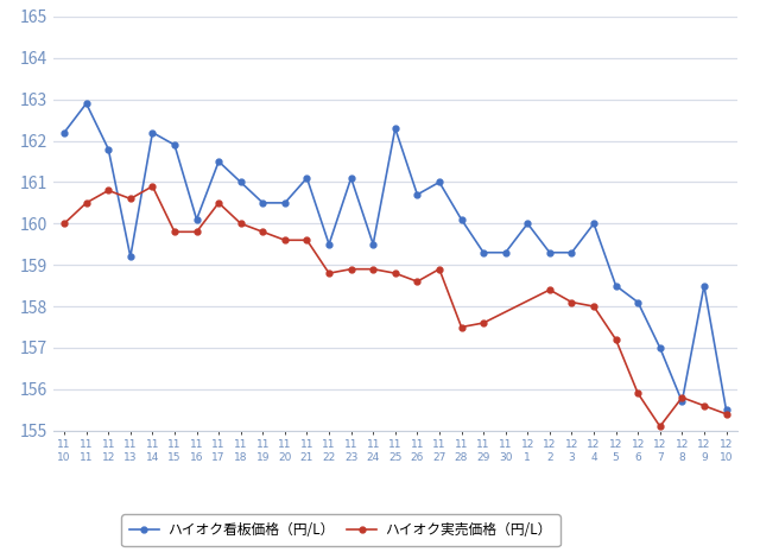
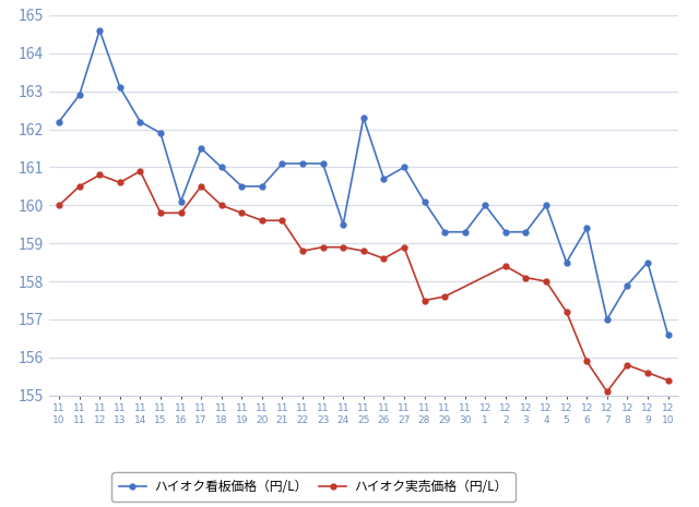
ハイオク看板価格（円/L）/11 12: 161.8 -> 164.6
ハイオク看板価格（円/L）/11 13: 159.2 -> 163.1
ハイオク看板価格（円/L）/11 22: 159.5 -> 161.1
ハイオク看板価格（円/L）/12 6: 158.1 -> 159.4
ハイオク看板価格（円/L）/12 8: 155.7 -> 157.9
ハイオク看板価格（円/L）/12 10: 155.5 -> 156.6
